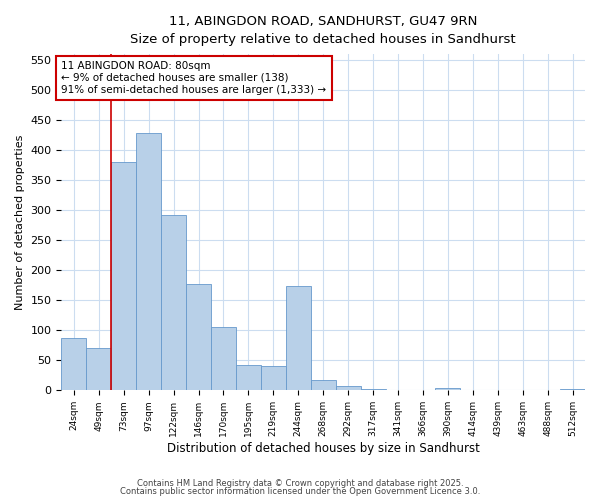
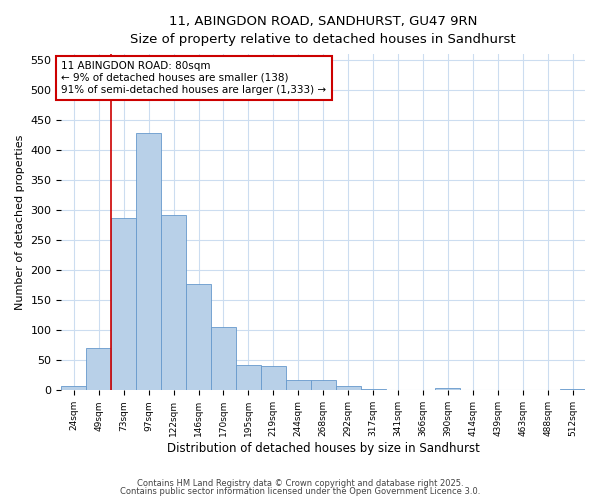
24sqm: 88 -> 8
73sqm: 380 -> 287
244sqm: 174 -> 17
